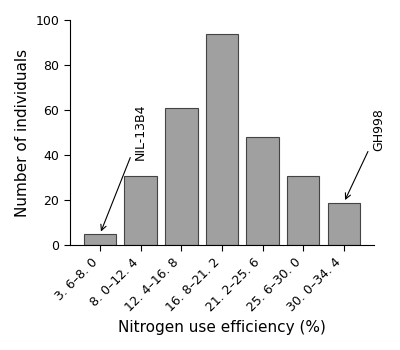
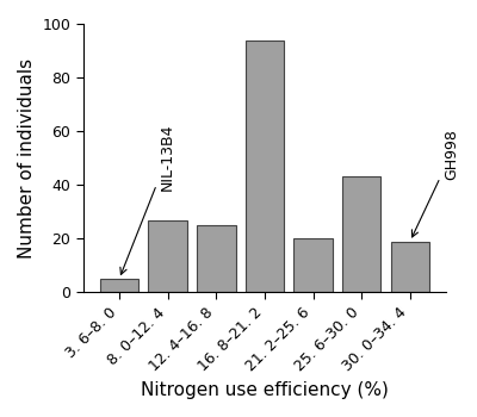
8. 0–12. 4: 31 -> 27
12. 4–16. 8: 61 -> 25
21. 2–25. 6: 48 -> 20
25. 6–30. 0: 31 -> 43
